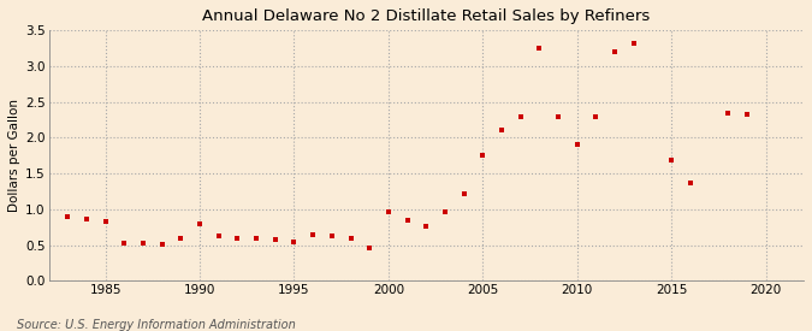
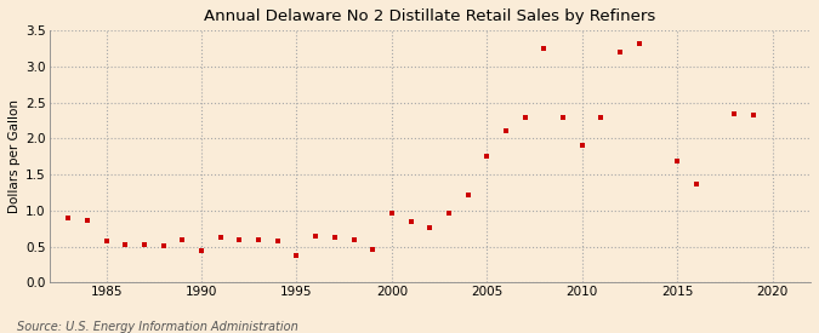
1985: 0.83 -> 0.58
1990: 0.80 -> 0.44
1995: 0.55 -> 0.38
